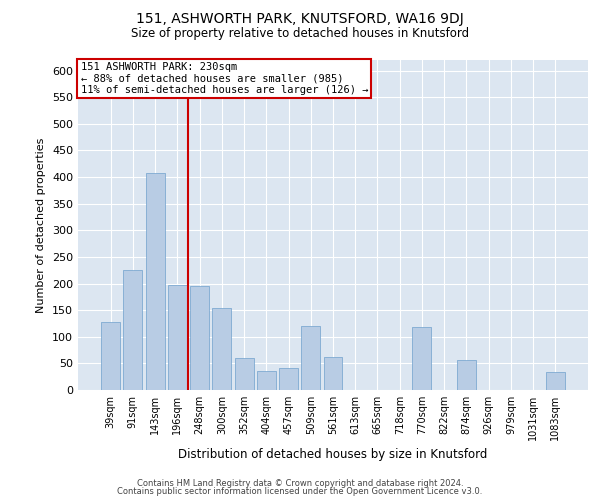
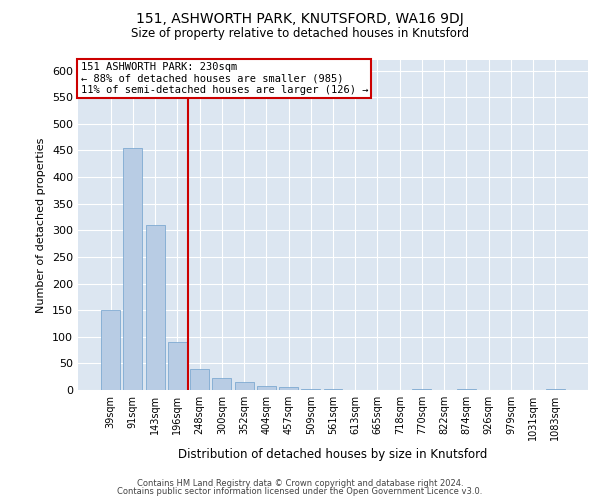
39sqm: 128 -> 150
91sqm: 226 -> 455
143sqm: 408 -> 310
196sqm: 198 -> 90
248sqm: 196 -> 40
300sqm: 154 -> 22
352sqm: 60 -> 15
404sqm: 36 -> 8
457sqm: 42 -> 5
509sqm: 120 -> 2
561sqm: 62 -> 1
770sqm: 118 -> 1
874sqm: 56 -> 1
1083sqm: 34 -> 1
